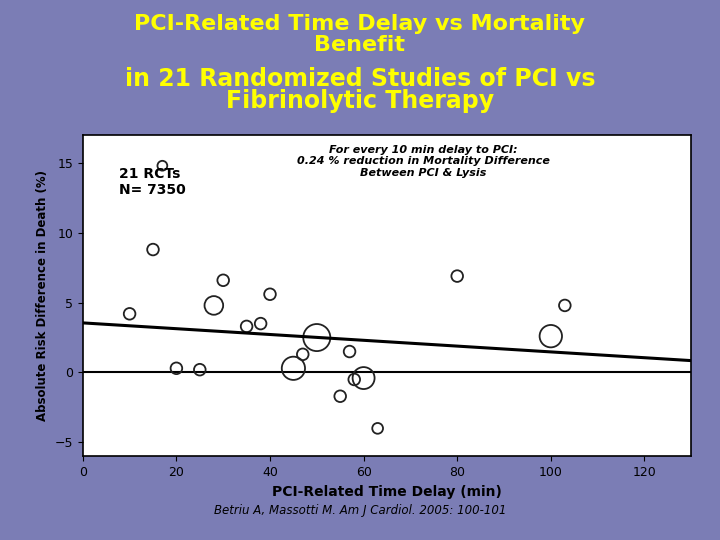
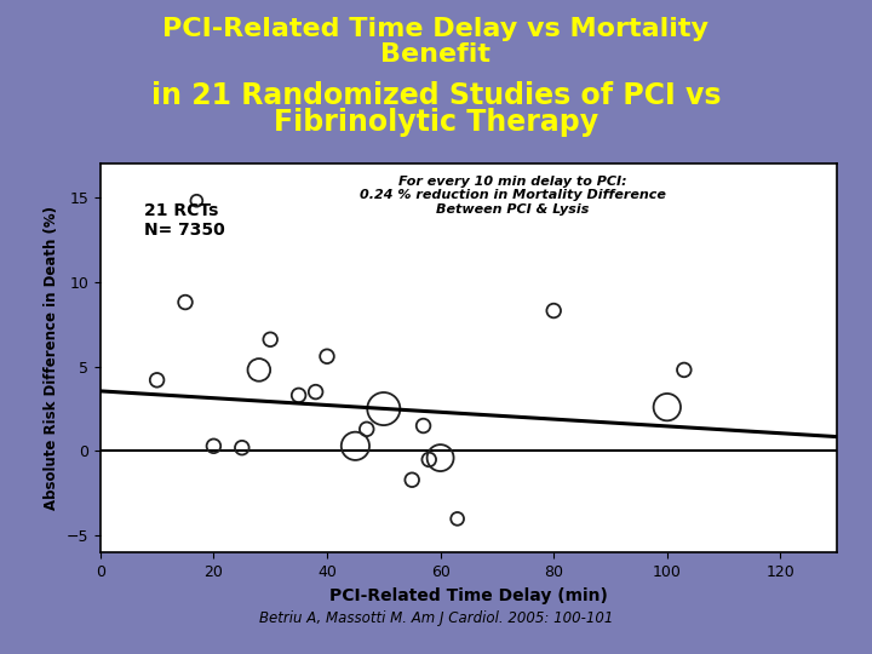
80: 6.9 -> 8.3
